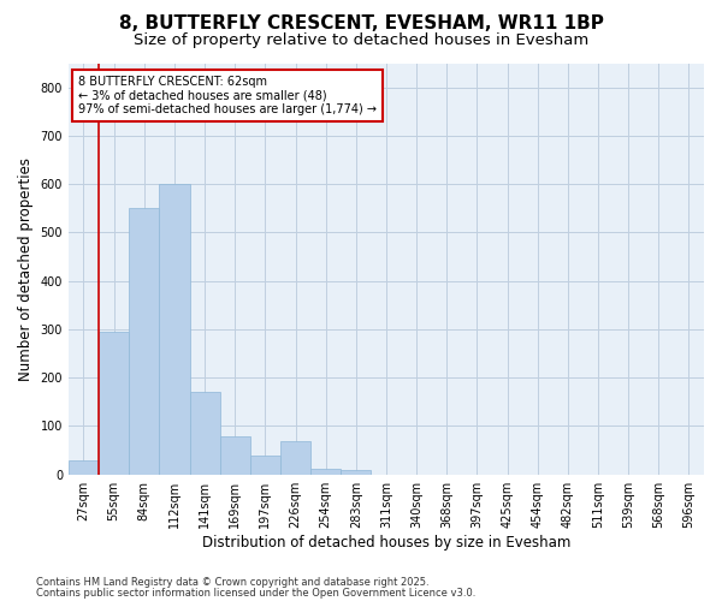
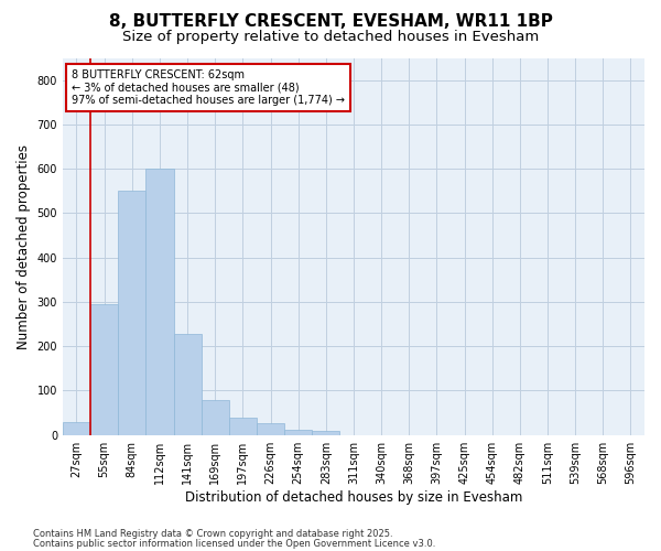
141sqm: 170 -> 228
226sqm: 70 -> 26
